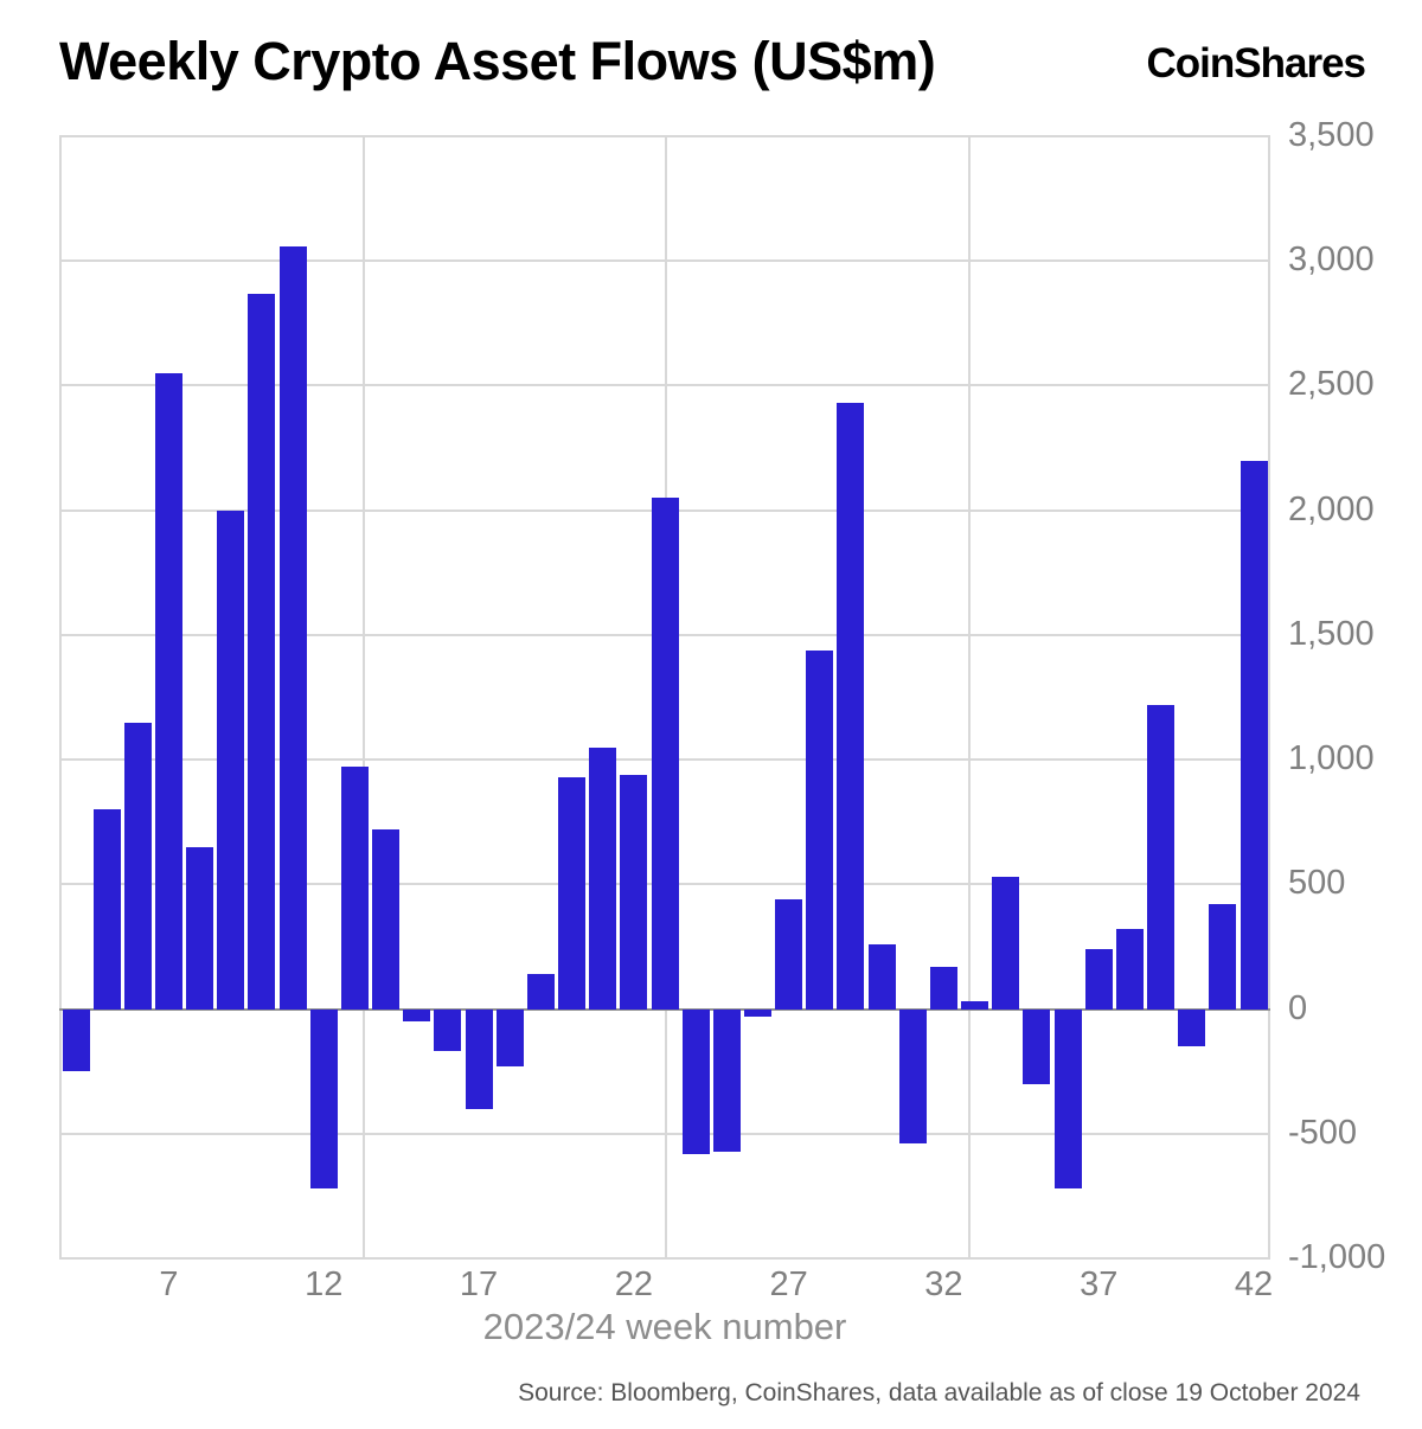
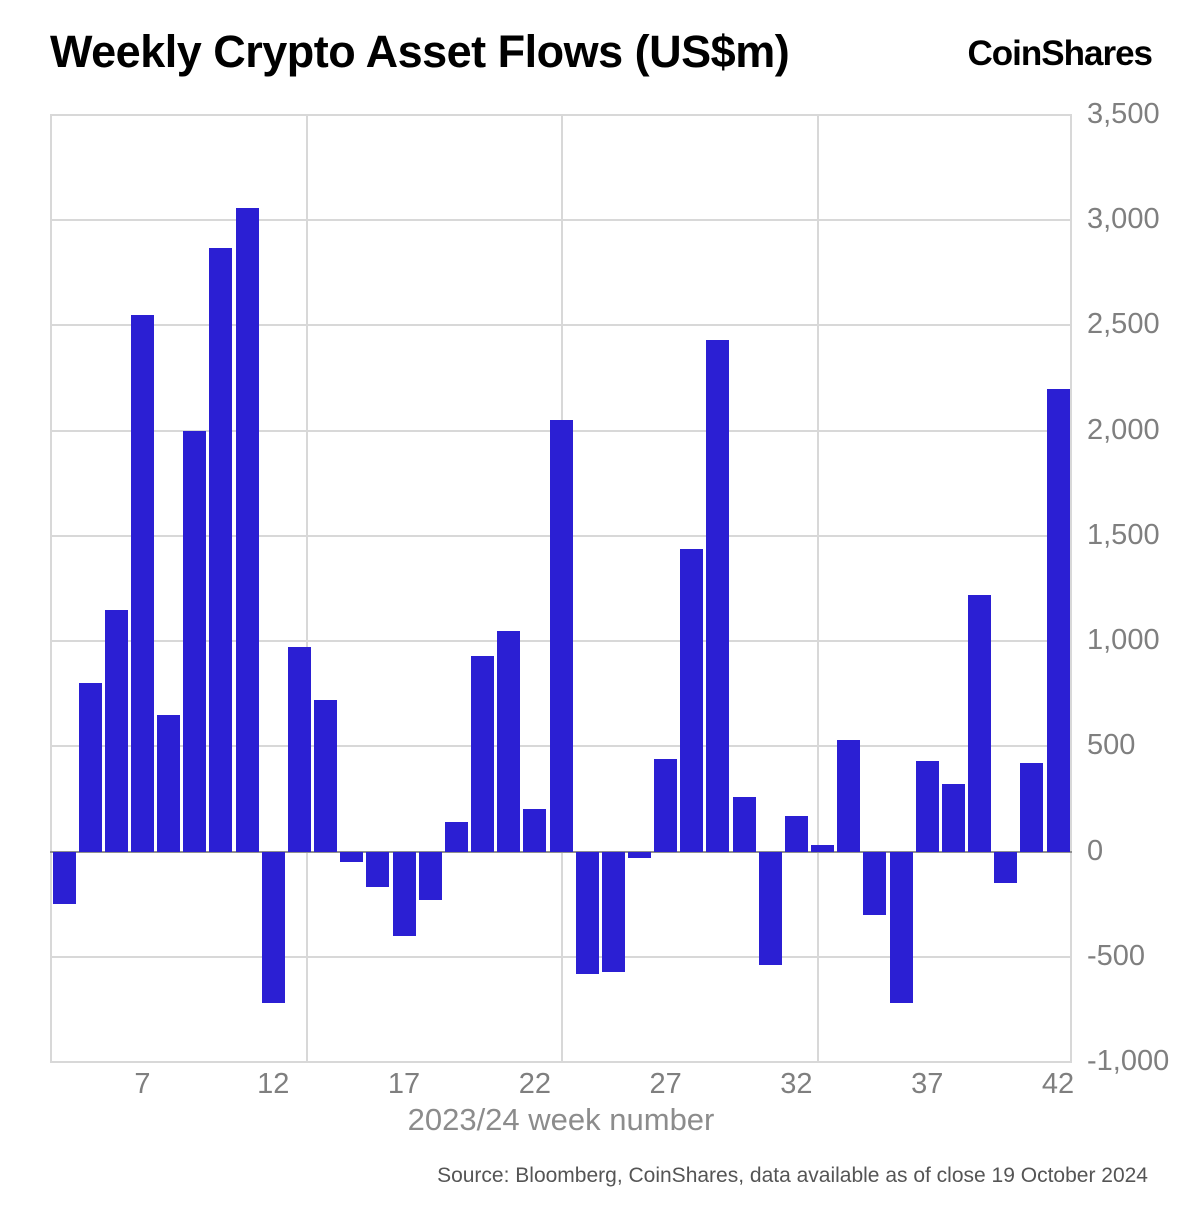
22: 940 -> 200
37: 240 -> 430
